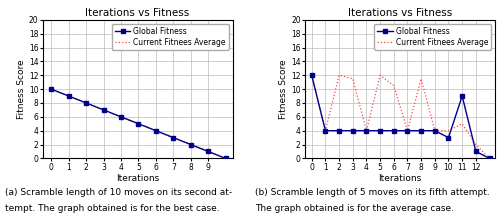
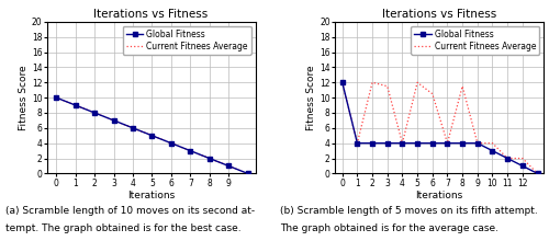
Global Fitness/11: 9 -> 2
Current Fitnees Average/11: 5.0 -> 2.0
